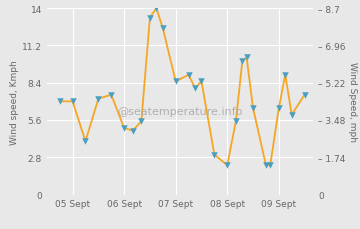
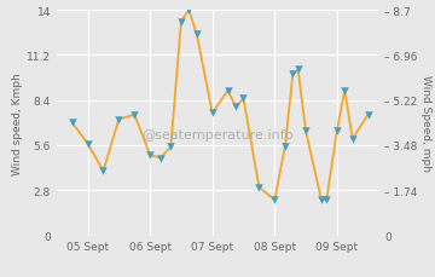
05 Sept: 7.0 -> 5.7
07 Sept: 8.5 -> 7.6
